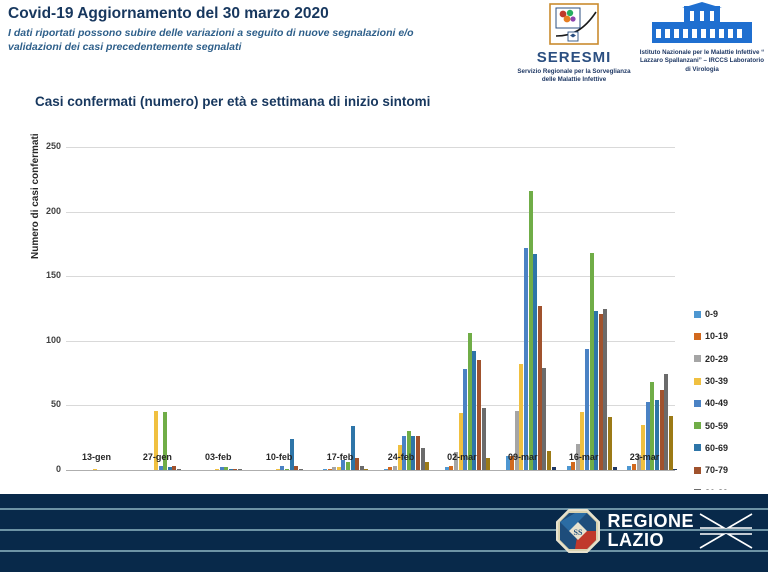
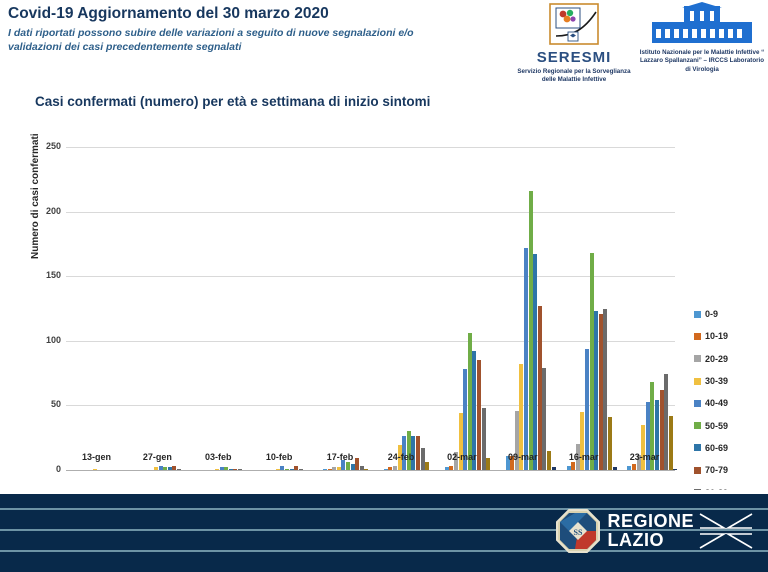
30-39/27-gen: 46 -> 2
50-59/27-gen: 45 -> 2
60-69/10-feb: 24 -> 1
60-69/17-feb: 34 -> 5
